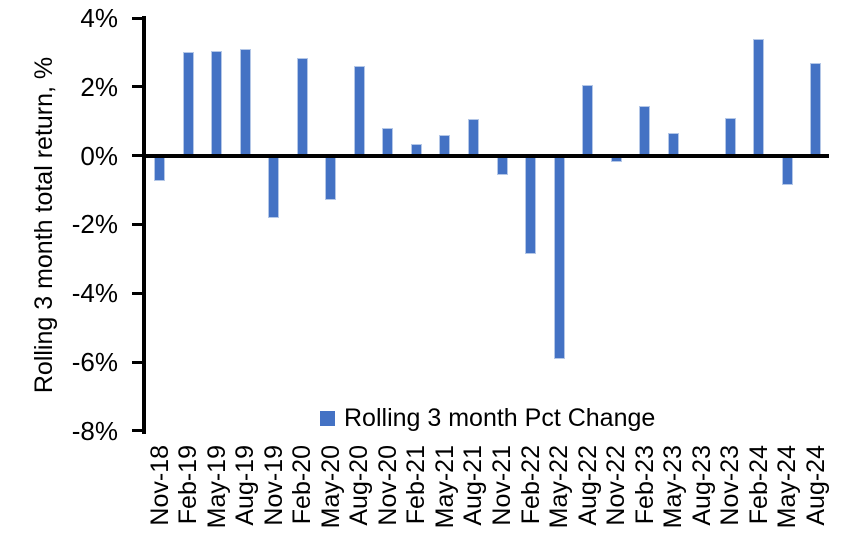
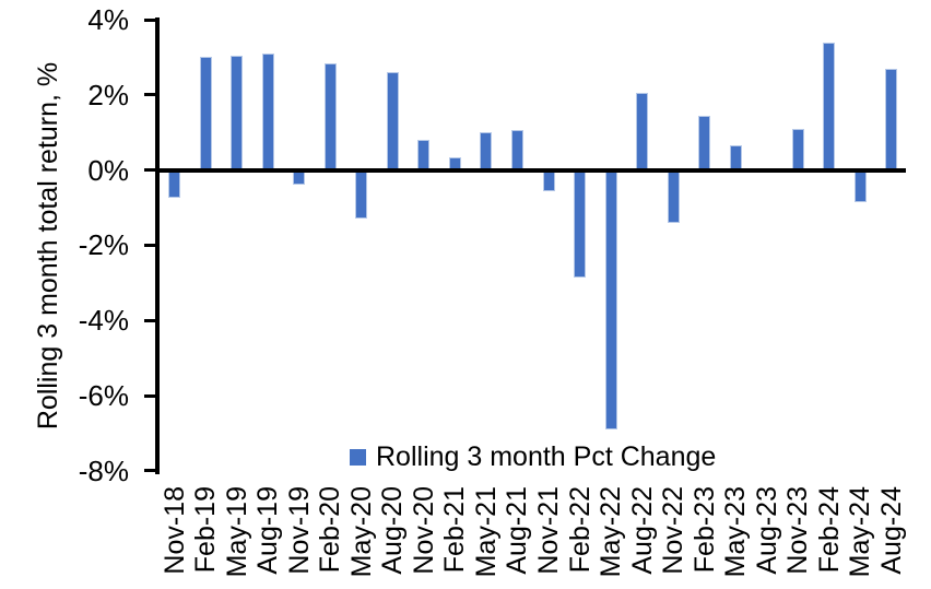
Nov-19: -1.8% -> -0.4%
May-21: 0.6% -> 1.0%
May-22: -5.9% -> -6.9%
Nov-22: -0.2% -> -1.4%
